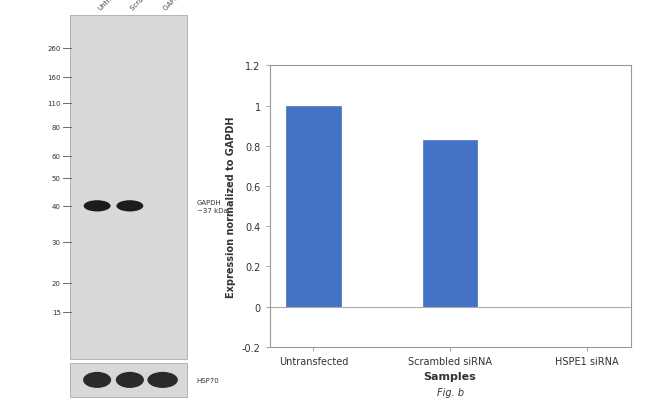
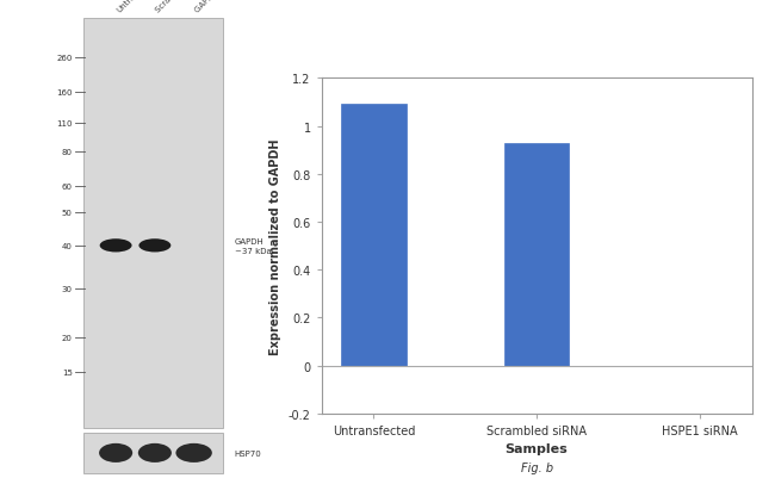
Untransfected: 1.00 -> 1.09
Scrambled siRNA: 0.83 -> 0.93
